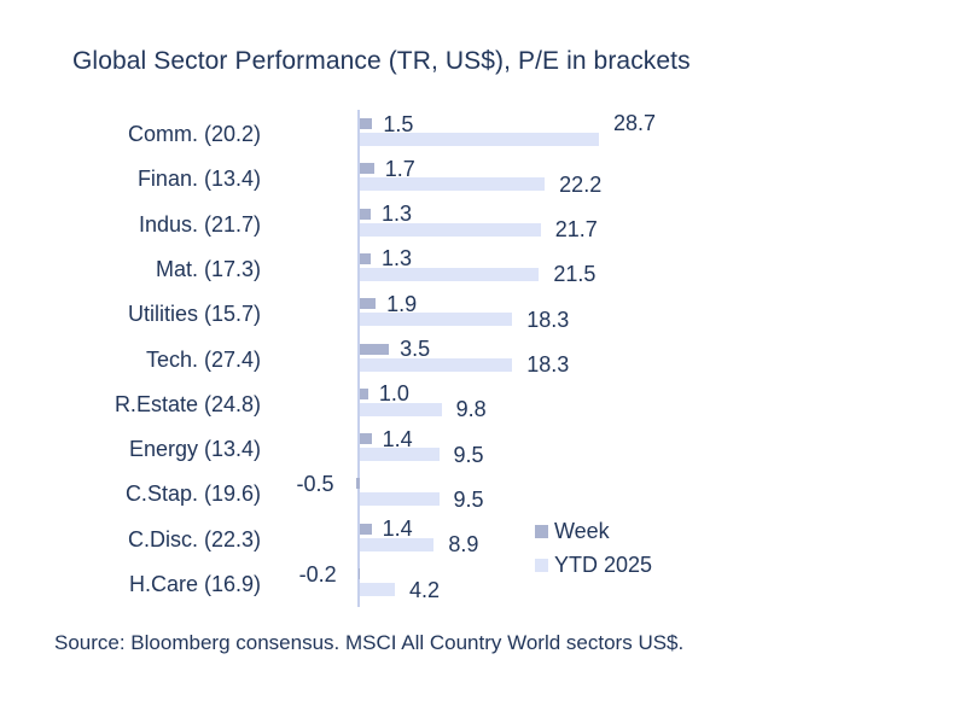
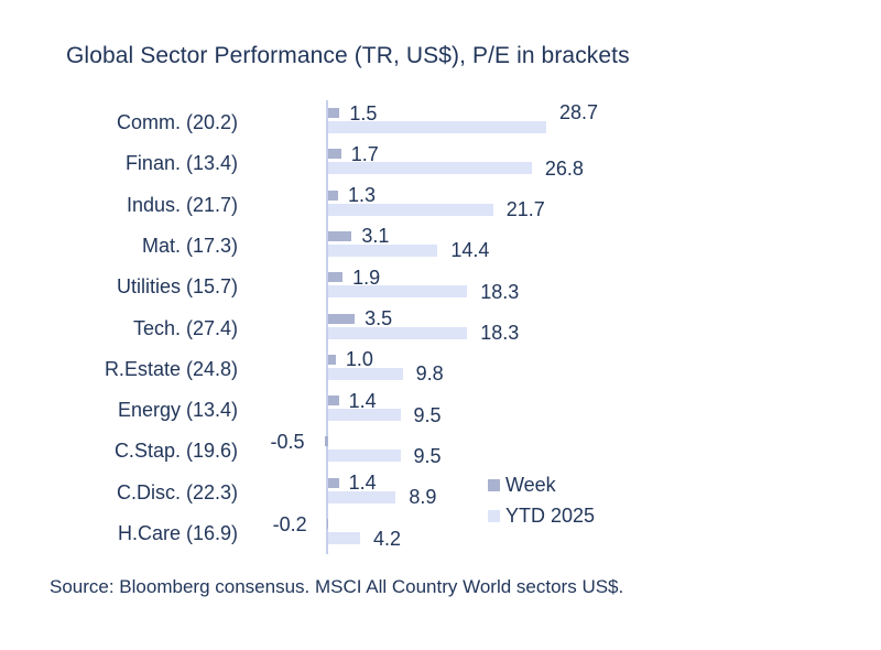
YTD 2025/Finan. (13.4): 22.2 -> 26.8
Week/Mat. (17.3): 1.3 -> 3.1
YTD 2025/Mat. (17.3): 21.5 -> 14.4
